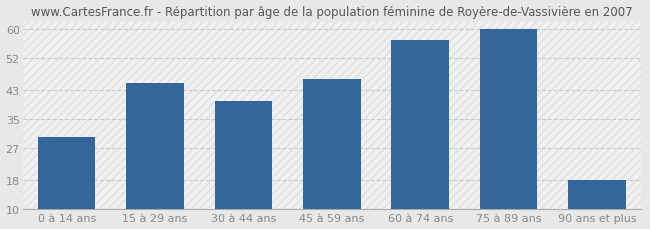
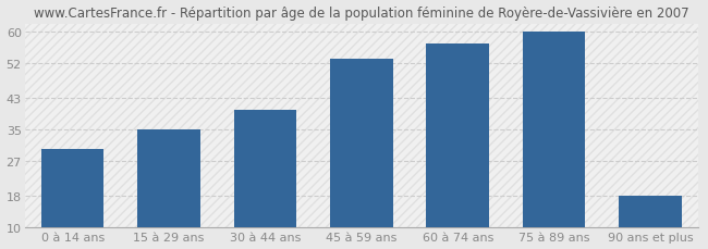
15 à 29 ans: 45 -> 35
45 à 59 ans: 46 -> 53
